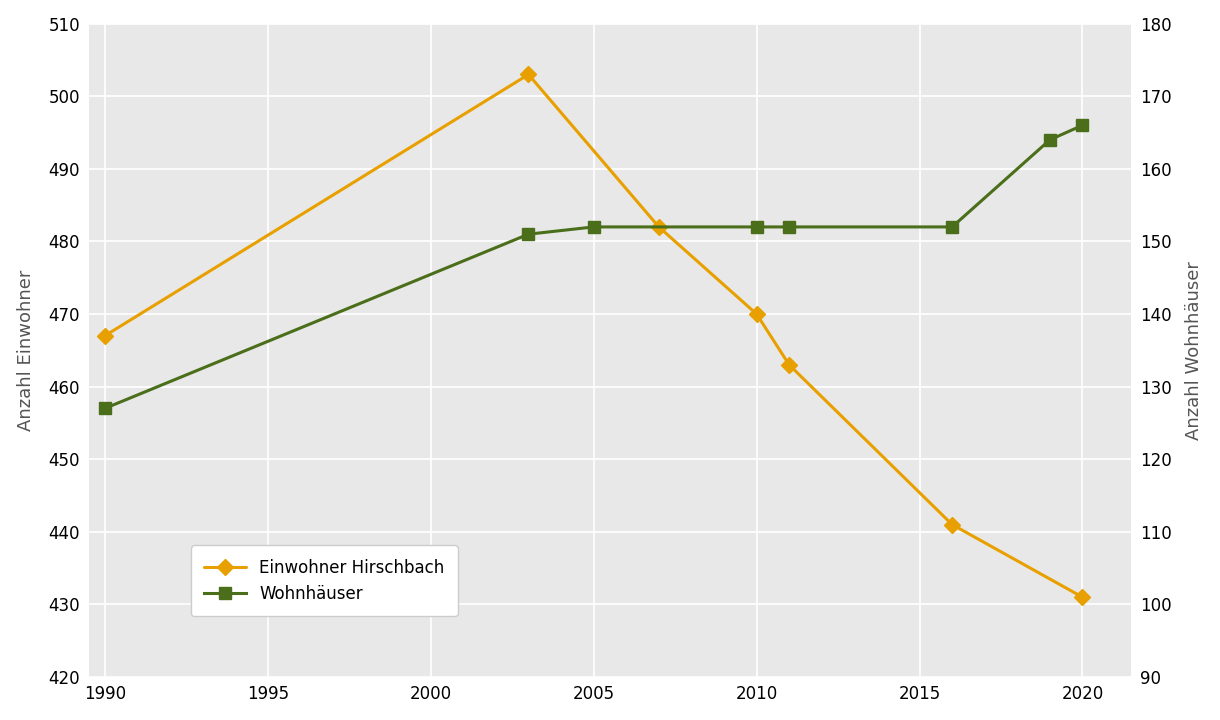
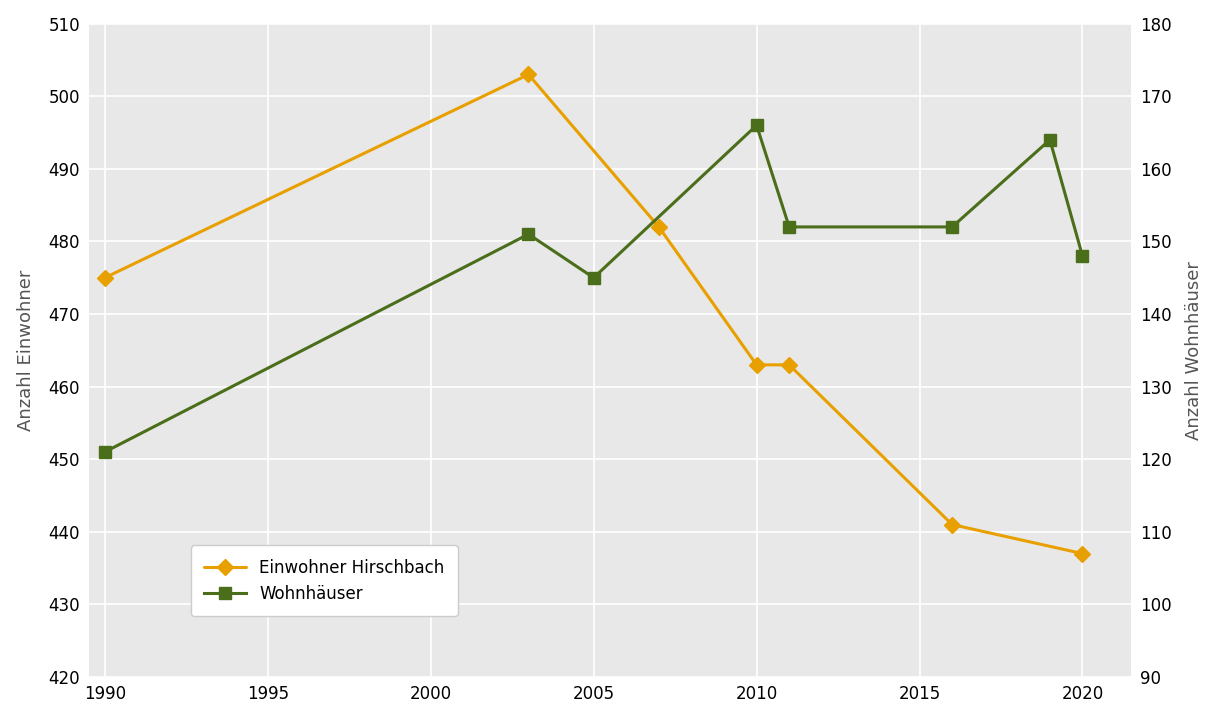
Einwohner Hirschbach/1990: 467 -> 475
Wohnhäuser/1990: 127 -> 121
Wohnhäuser/2005: 152 -> 145
Einwohner Hirschbach/2010: 470 -> 463
Wohnhäuser/2010: 152 -> 166
Einwohner Hirschbach/2020: 431 -> 437
Wohnhäuser/2020: 166 -> 148
